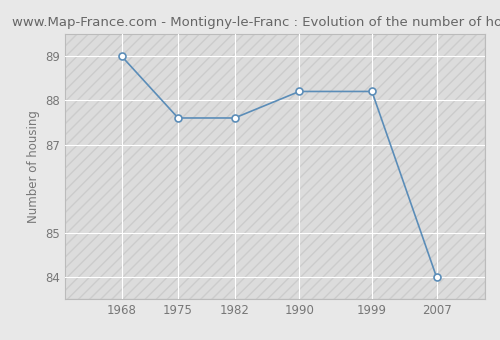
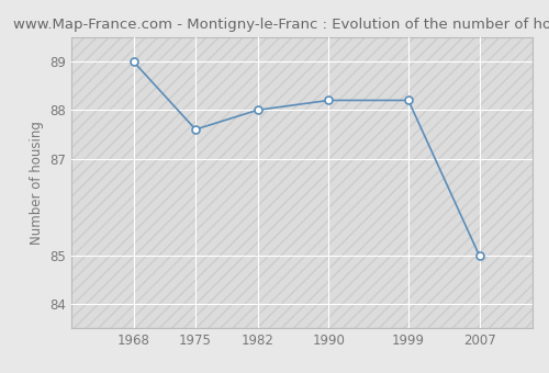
1982: 87.6 -> 88.0
2007: 84.0 -> 85.0
